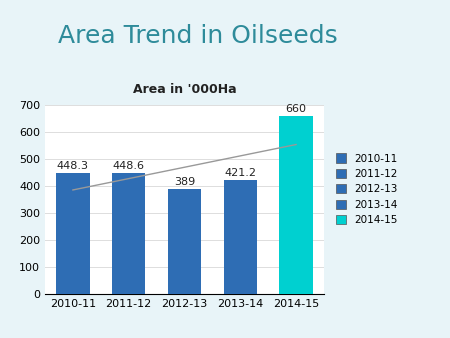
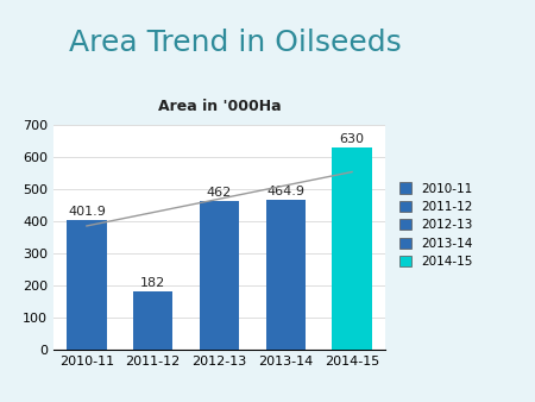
2010-11: 448.3 -> 401.9
2011-12: 448.6 -> 182
2012-13: 389 -> 462
2013-14: 421.2 -> 464.9
2014-15: 660 -> 630
